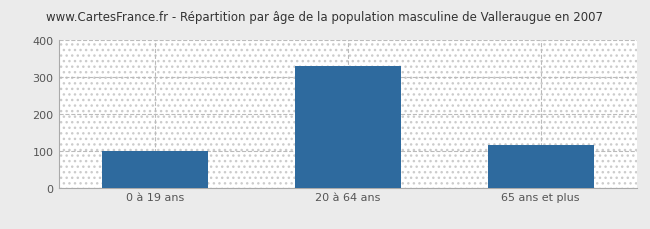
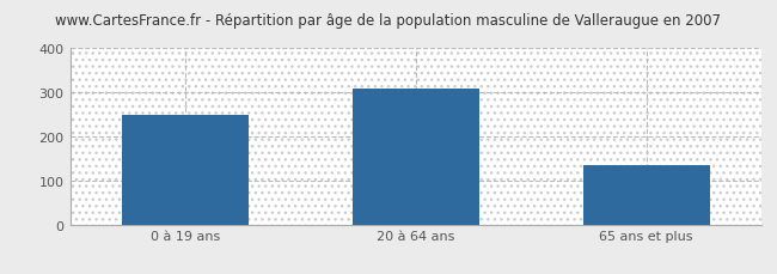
0 à 19 ans: 100 -> 250
20 à 64 ans: 330 -> 310
65 ans et plus: 115 -> 135
